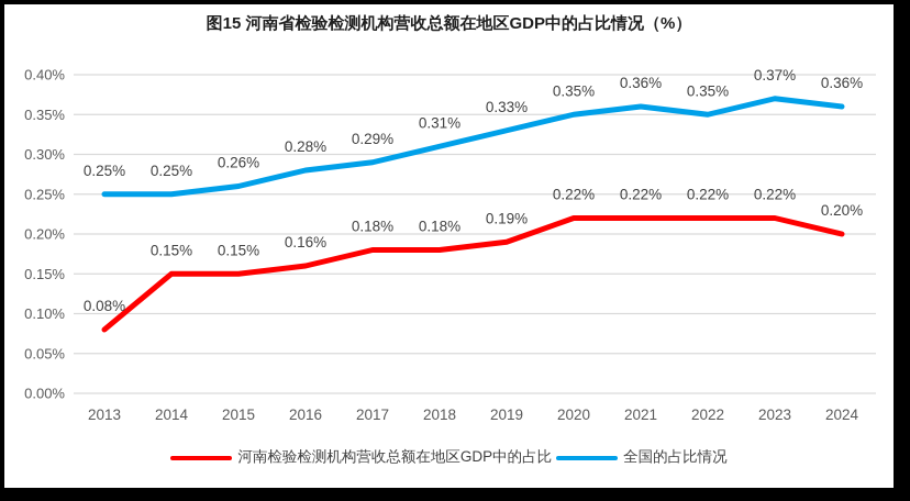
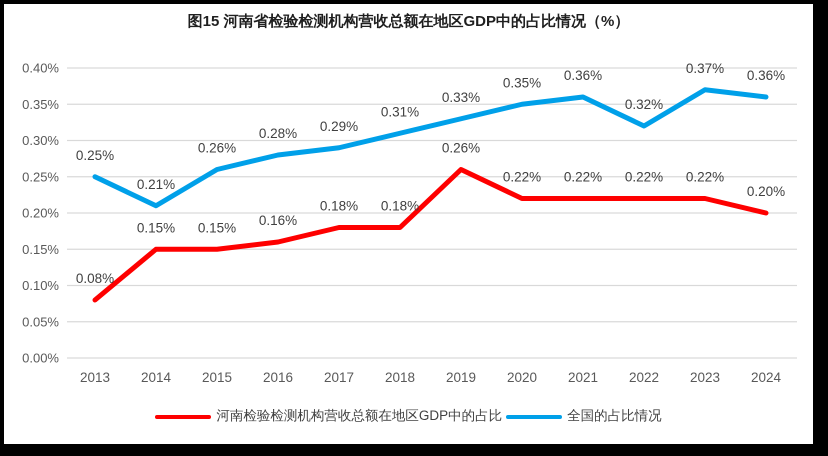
全国的占比情况/2014: 0.25% -> 0.21%
河南检验检测机构营收总额在地区GDP中的占比/2019: 0.19% -> 0.26%
全国的占比情况/2022: 0.35% -> 0.32%
